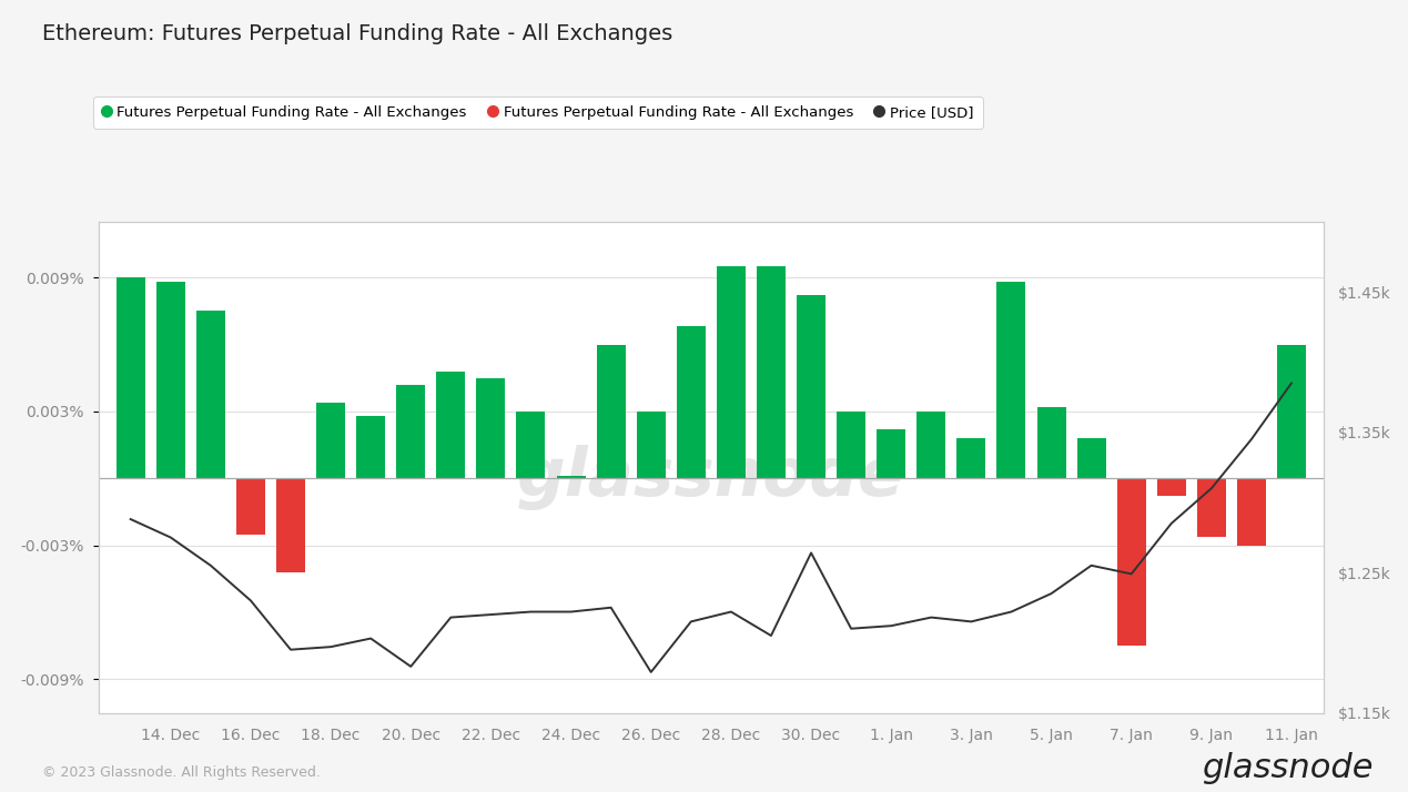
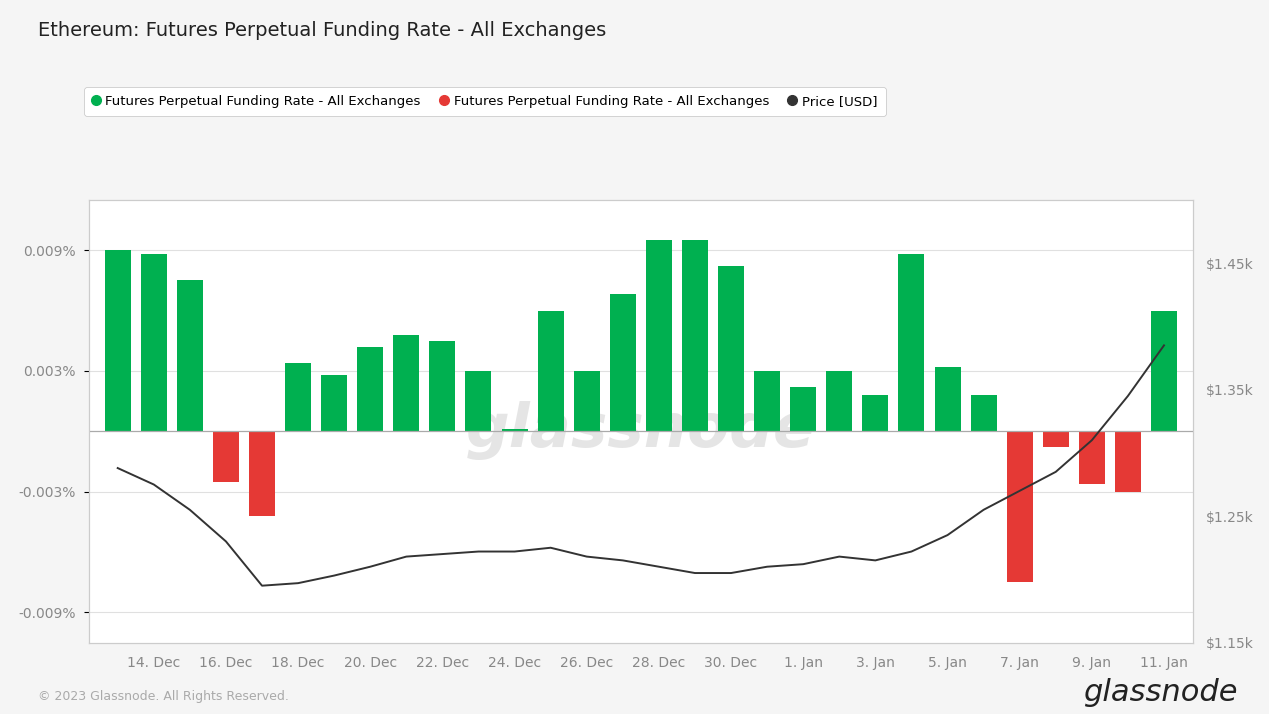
Price [USD]/20. Dec: $1.183k -> $1.210k
Price [USD]/26. Dec: $1.179k -> $1.218k
Price [USD]/28. Dec: $1.222k -> $1.210k
Price [USD]/30. Dec: $1.264k -> $1.205k
Price [USD]/7. Jan: $1.249k -> $1.270k
